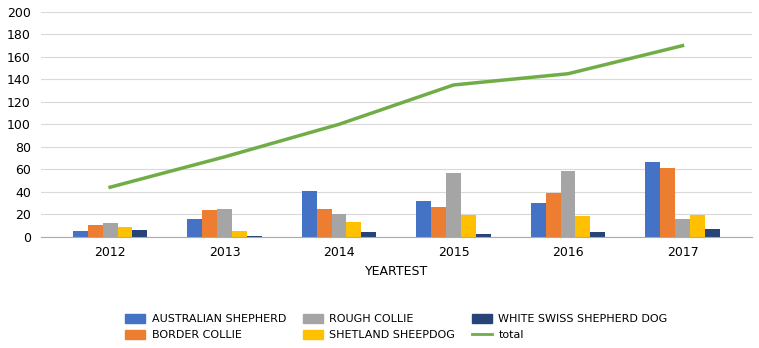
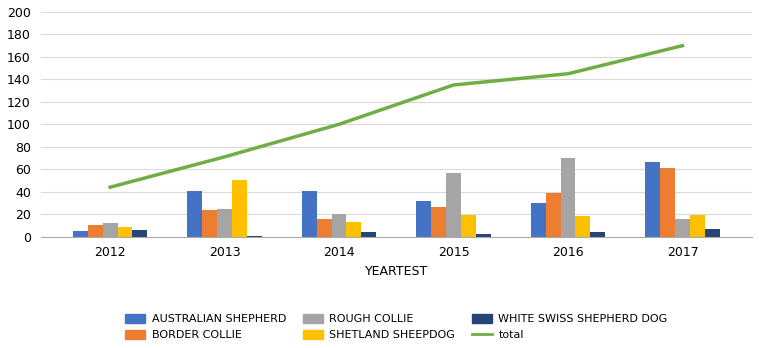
AUSTRALIAN SHEPHERD/2013: 16 -> 41
SHETLAND SHEEPDOG/2013: 5 -> 50
BORDER COLLIE/2014: 25 -> 16
ROUGH COLLIE/2016: 58 -> 70
